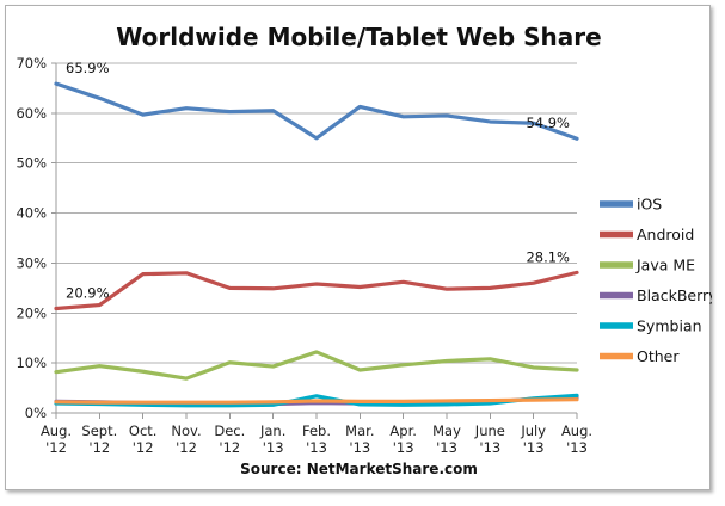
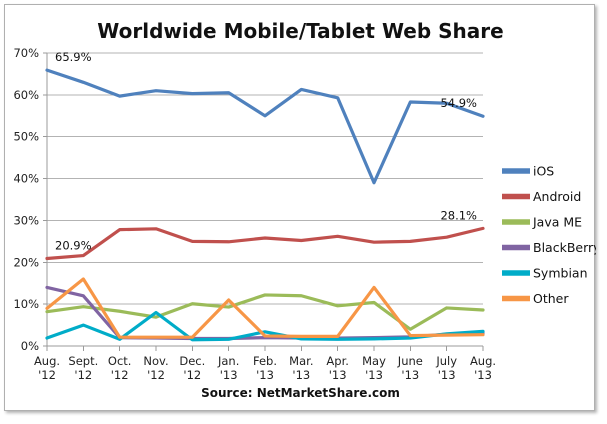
BlackBerry/Aug. '12: 2% -> 14%
Other/Aug. '12: 2% -> 9%
BlackBerry/Sept. '12: 2% -> 12%
Symbian/Sept. '12: 2% -> 5%
Other/Sept. '12: 2% -> 16%
Symbian/Nov. '12: 2% -> 8%
Other/Jan. '13: 2% -> 11%
Java ME/Mar. '13: 9% -> 12%
iOS/May '13: 60% -> 39%
Other/May '13: 2% -> 14%
Java ME/June '13: 11% -> 4%
